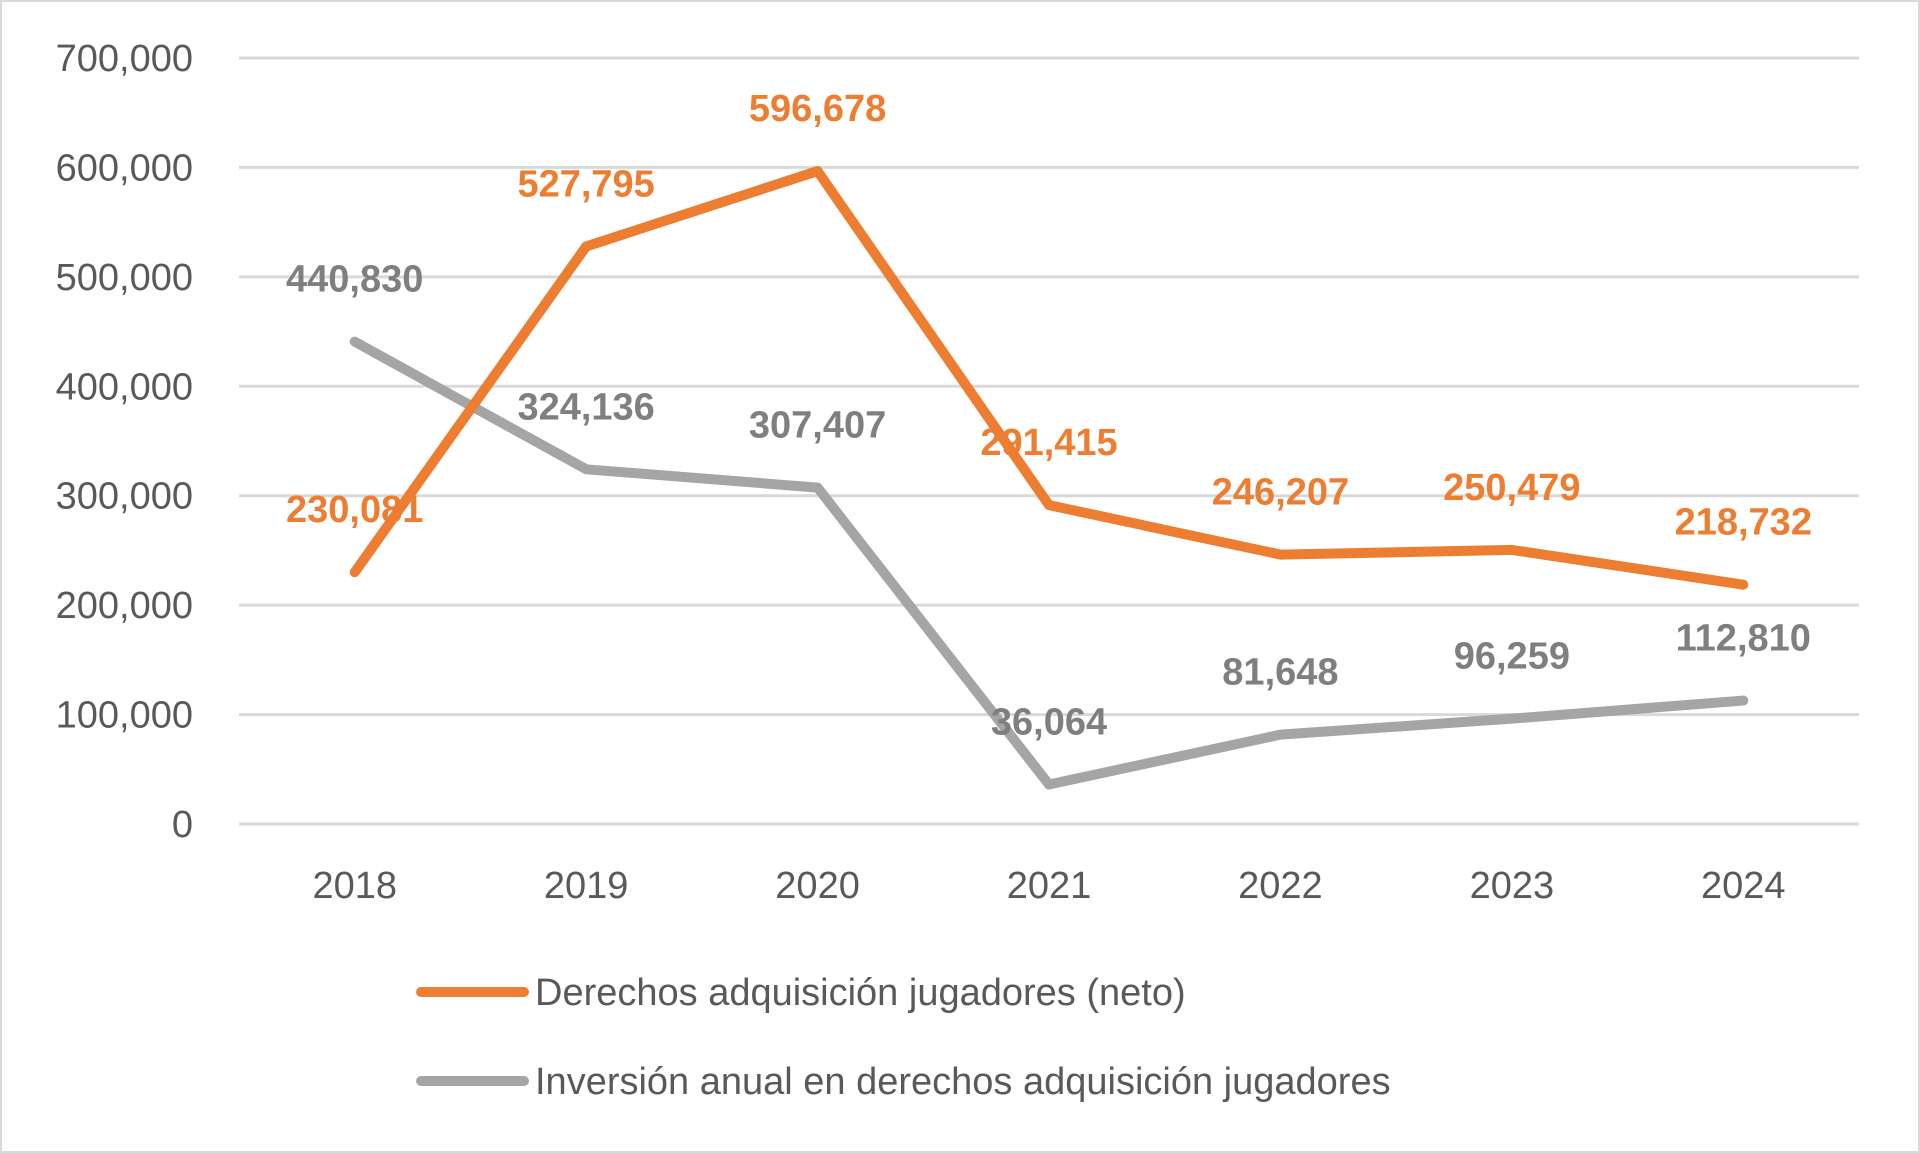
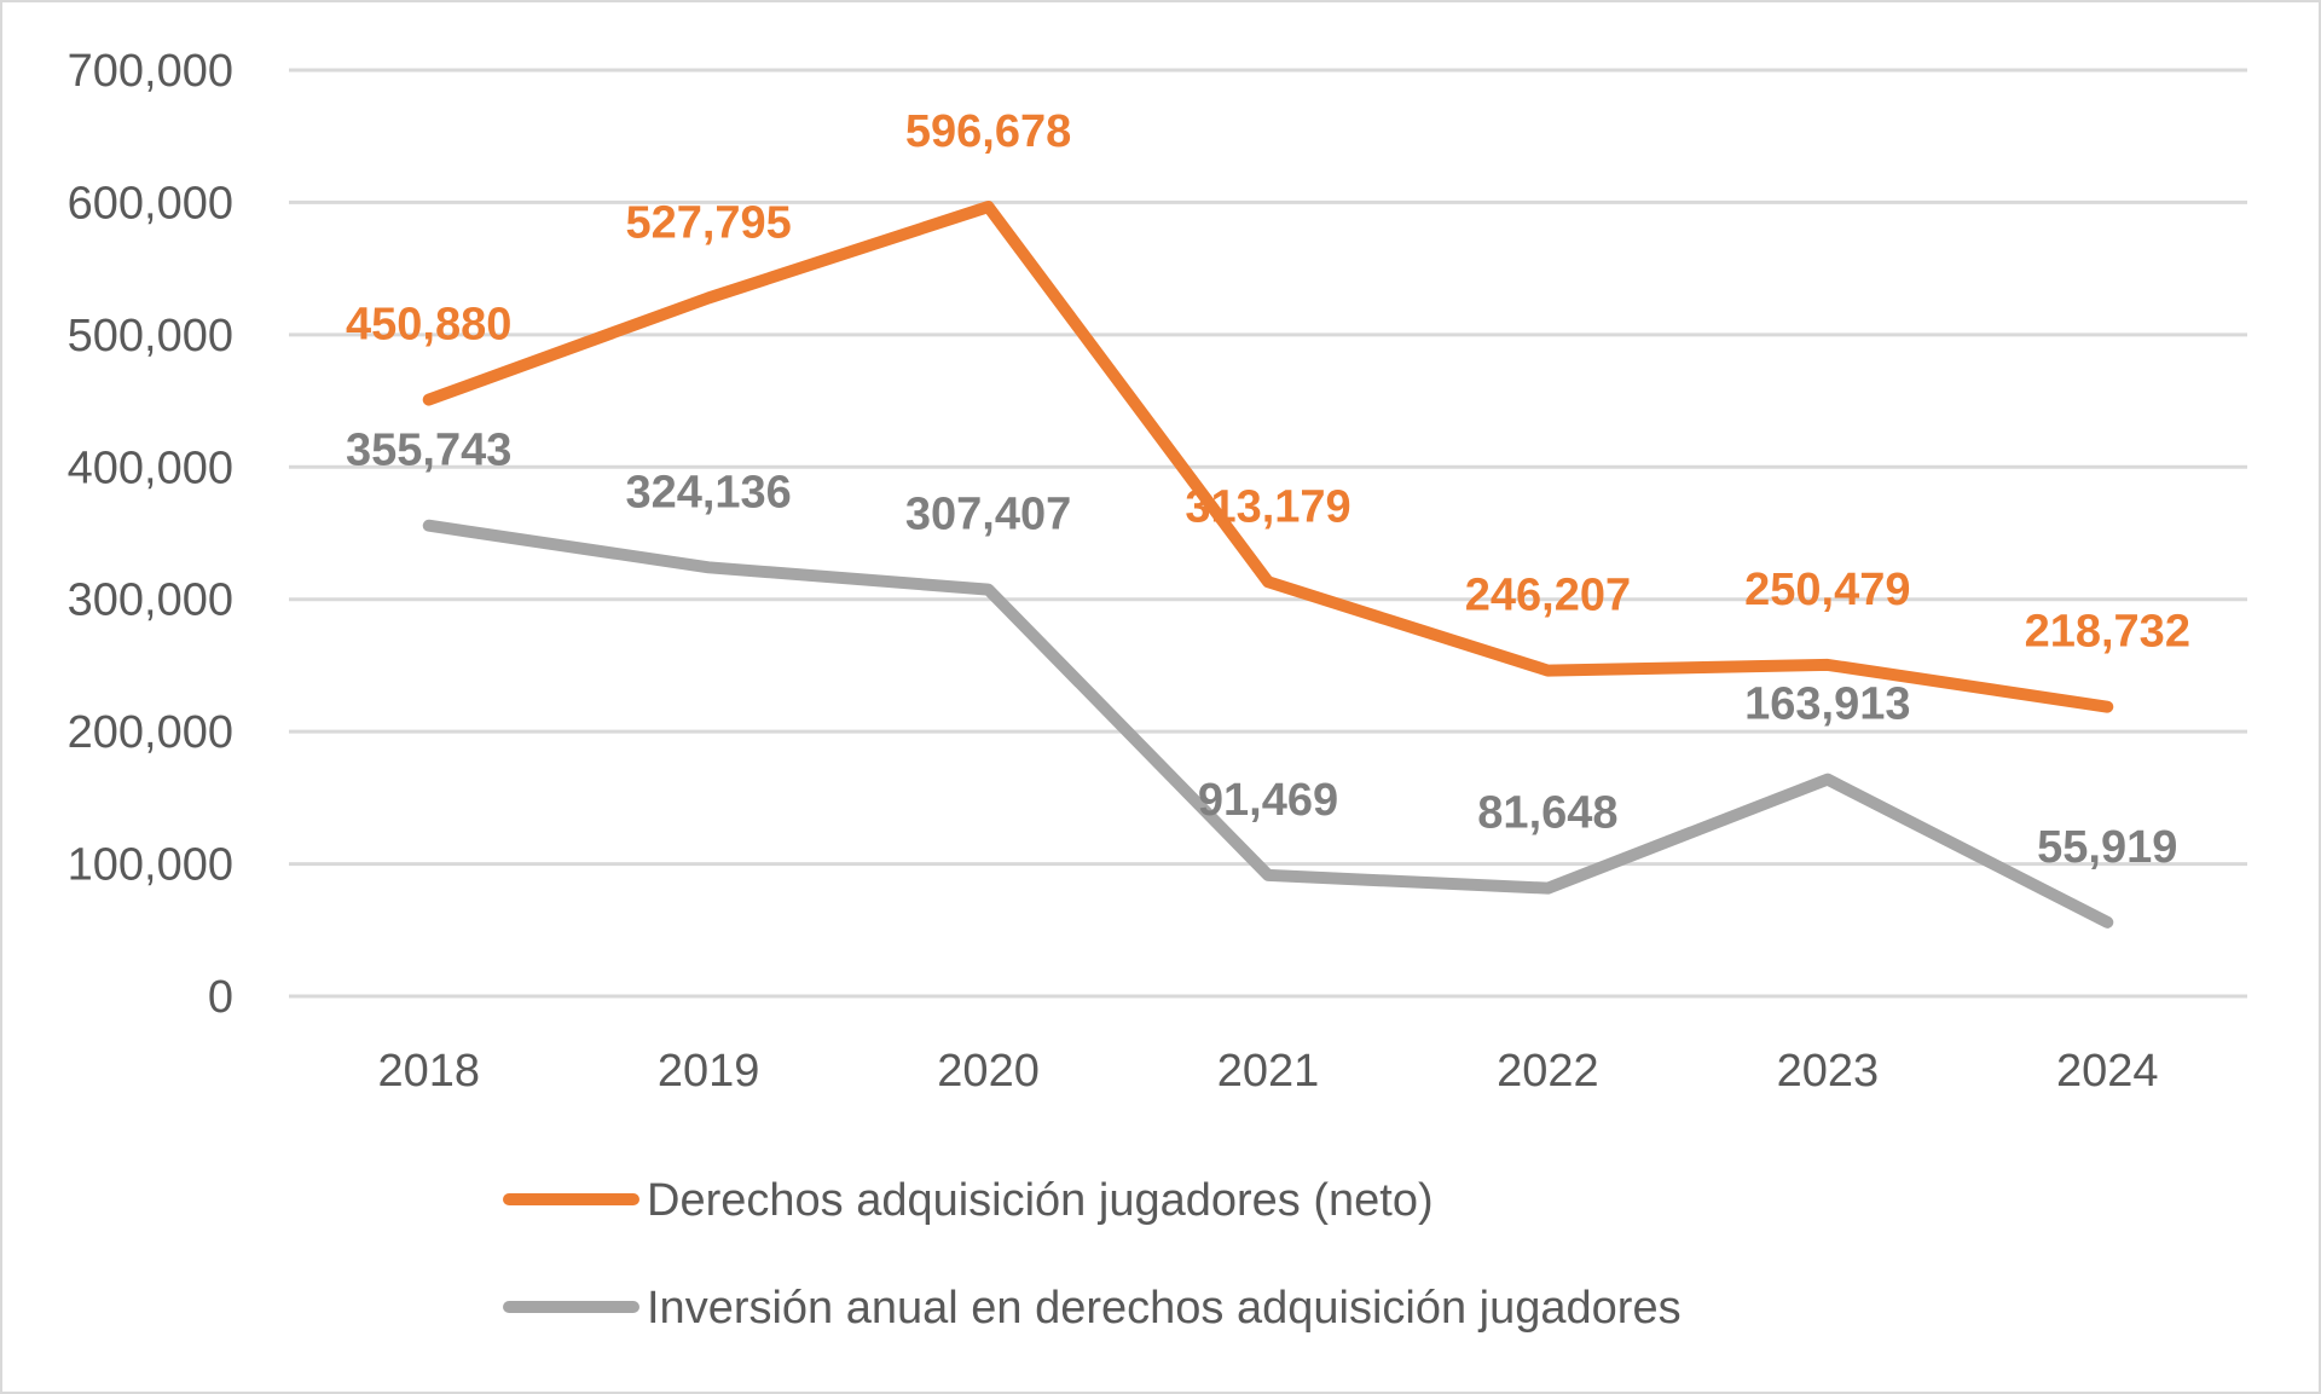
Derechos adquisición jugadores (neto)/2018: 230,081 -> 450,880
Inversión anual en derechos adquisición jugadores/2018: 440,830 -> 355,743
Derechos adquisición jugadores (neto)/2021: 291,415 -> 313,179
Inversión anual en derechos adquisición jugadores/2021: 36,064 -> 91,469
Inversión anual en derechos adquisición jugadores/2023: 96,259 -> 163,913
Inversión anual en derechos adquisición jugadores/2024: 112,810 -> 55,919
